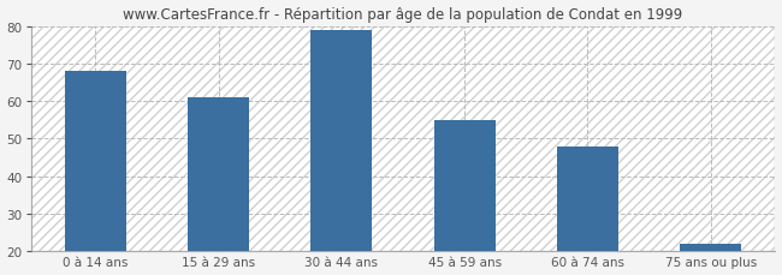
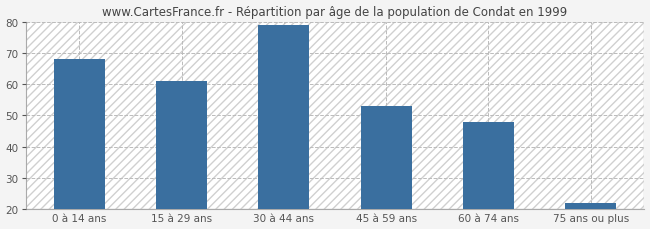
45 à 59 ans: 55 -> 53
